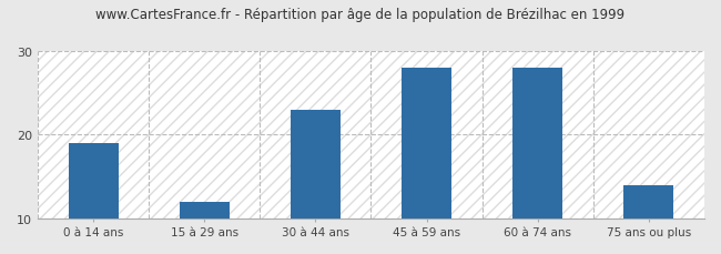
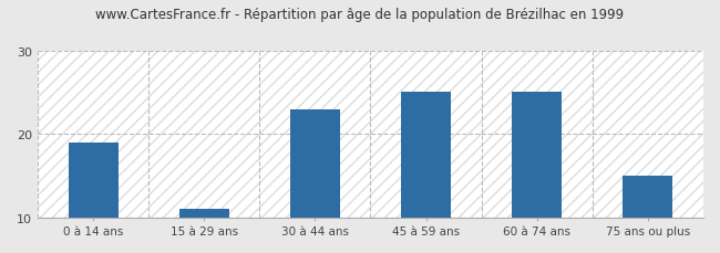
15 à 29 ans: 12 -> 11
45 à 59 ans: 28 -> 25
60 à 74 ans: 28 -> 25
75 ans ou plus: 14 -> 15
